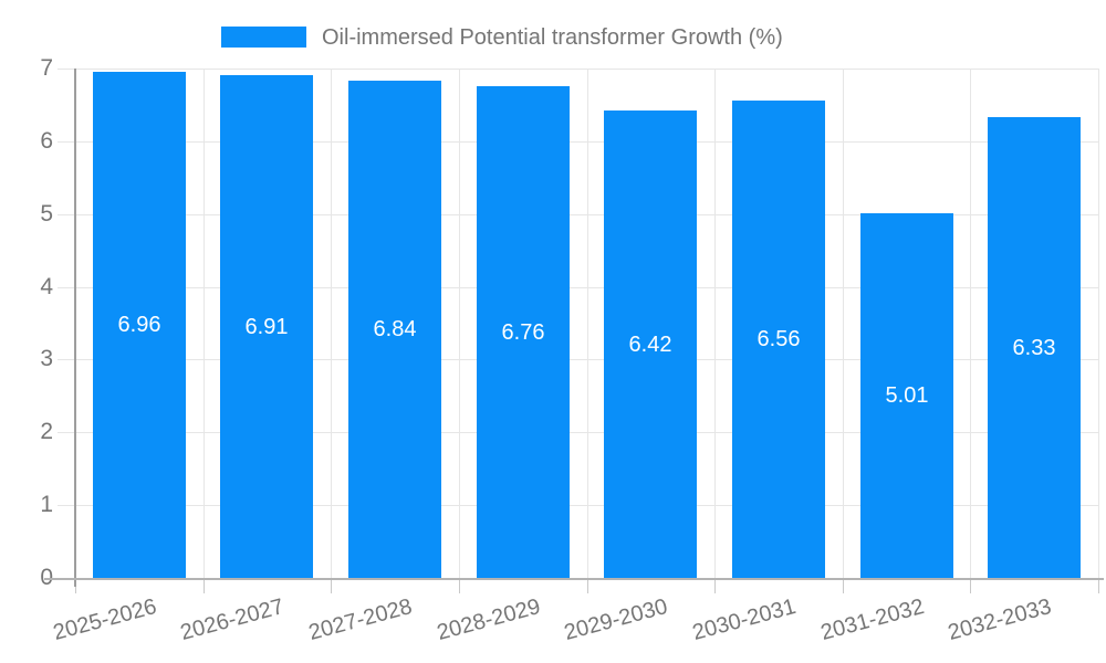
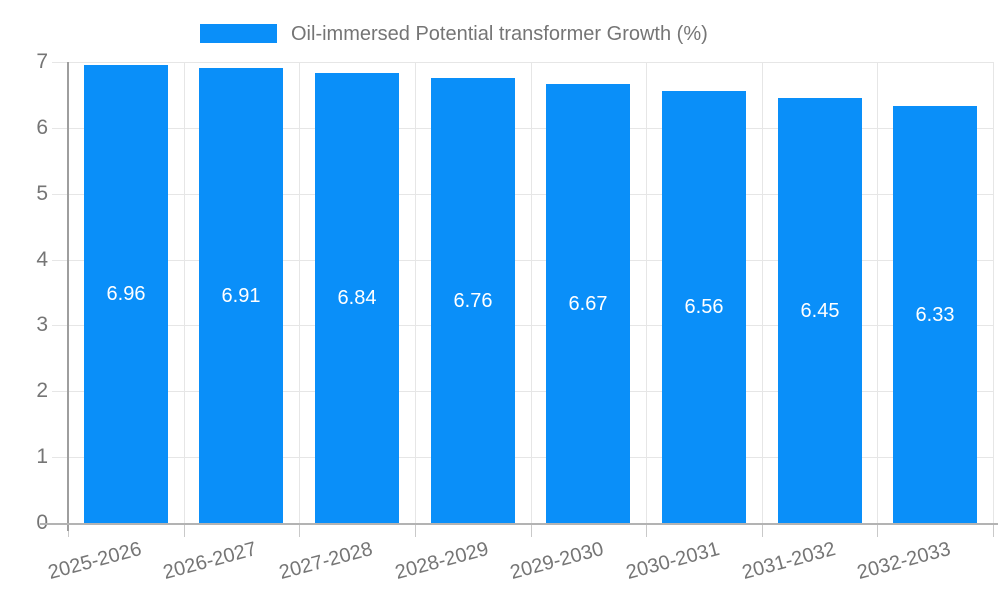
2029-2030: 6.42 -> 6.67
2031-2032: 5.01 -> 6.45
